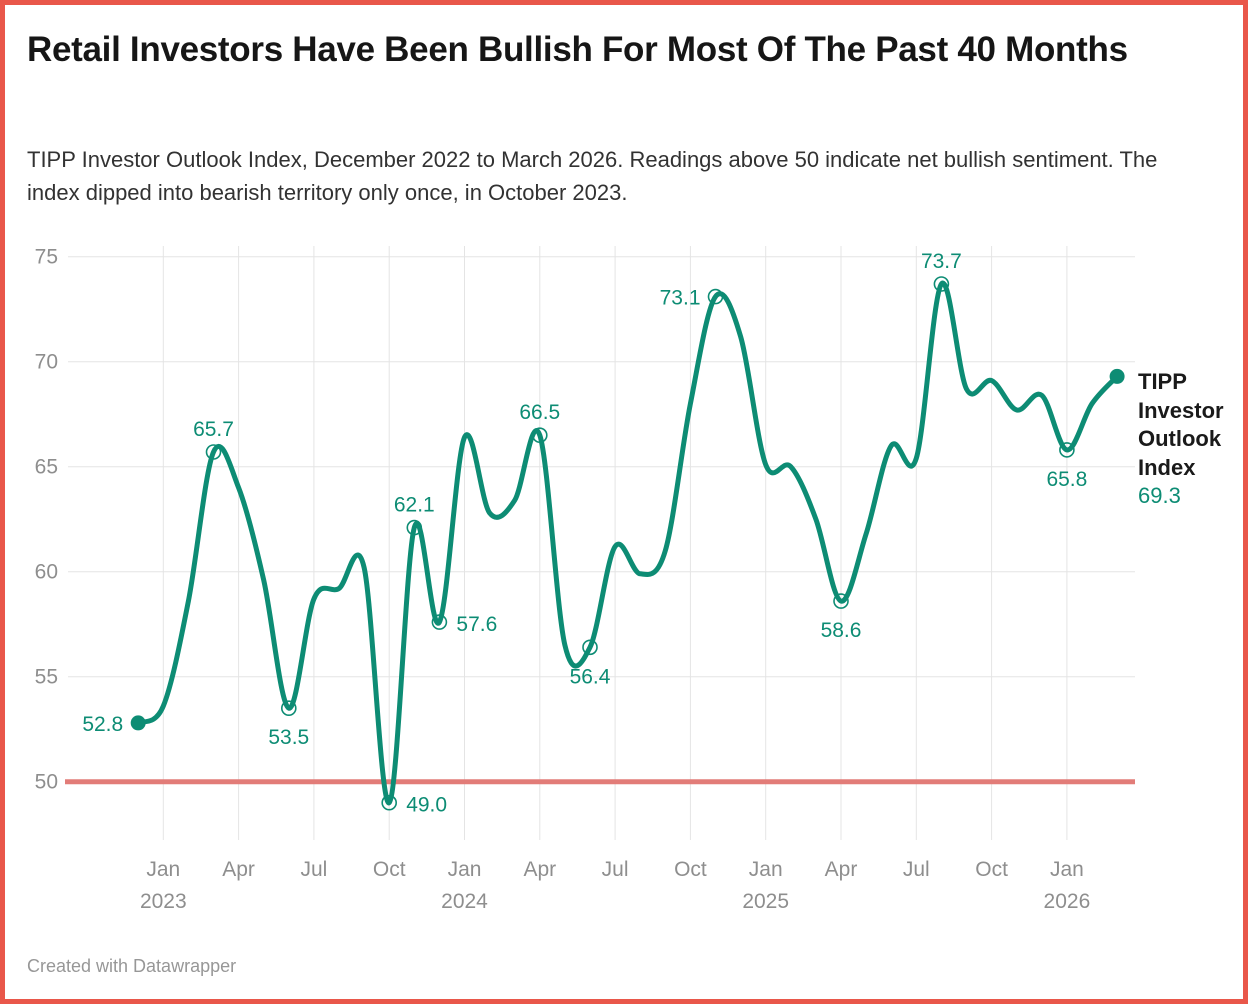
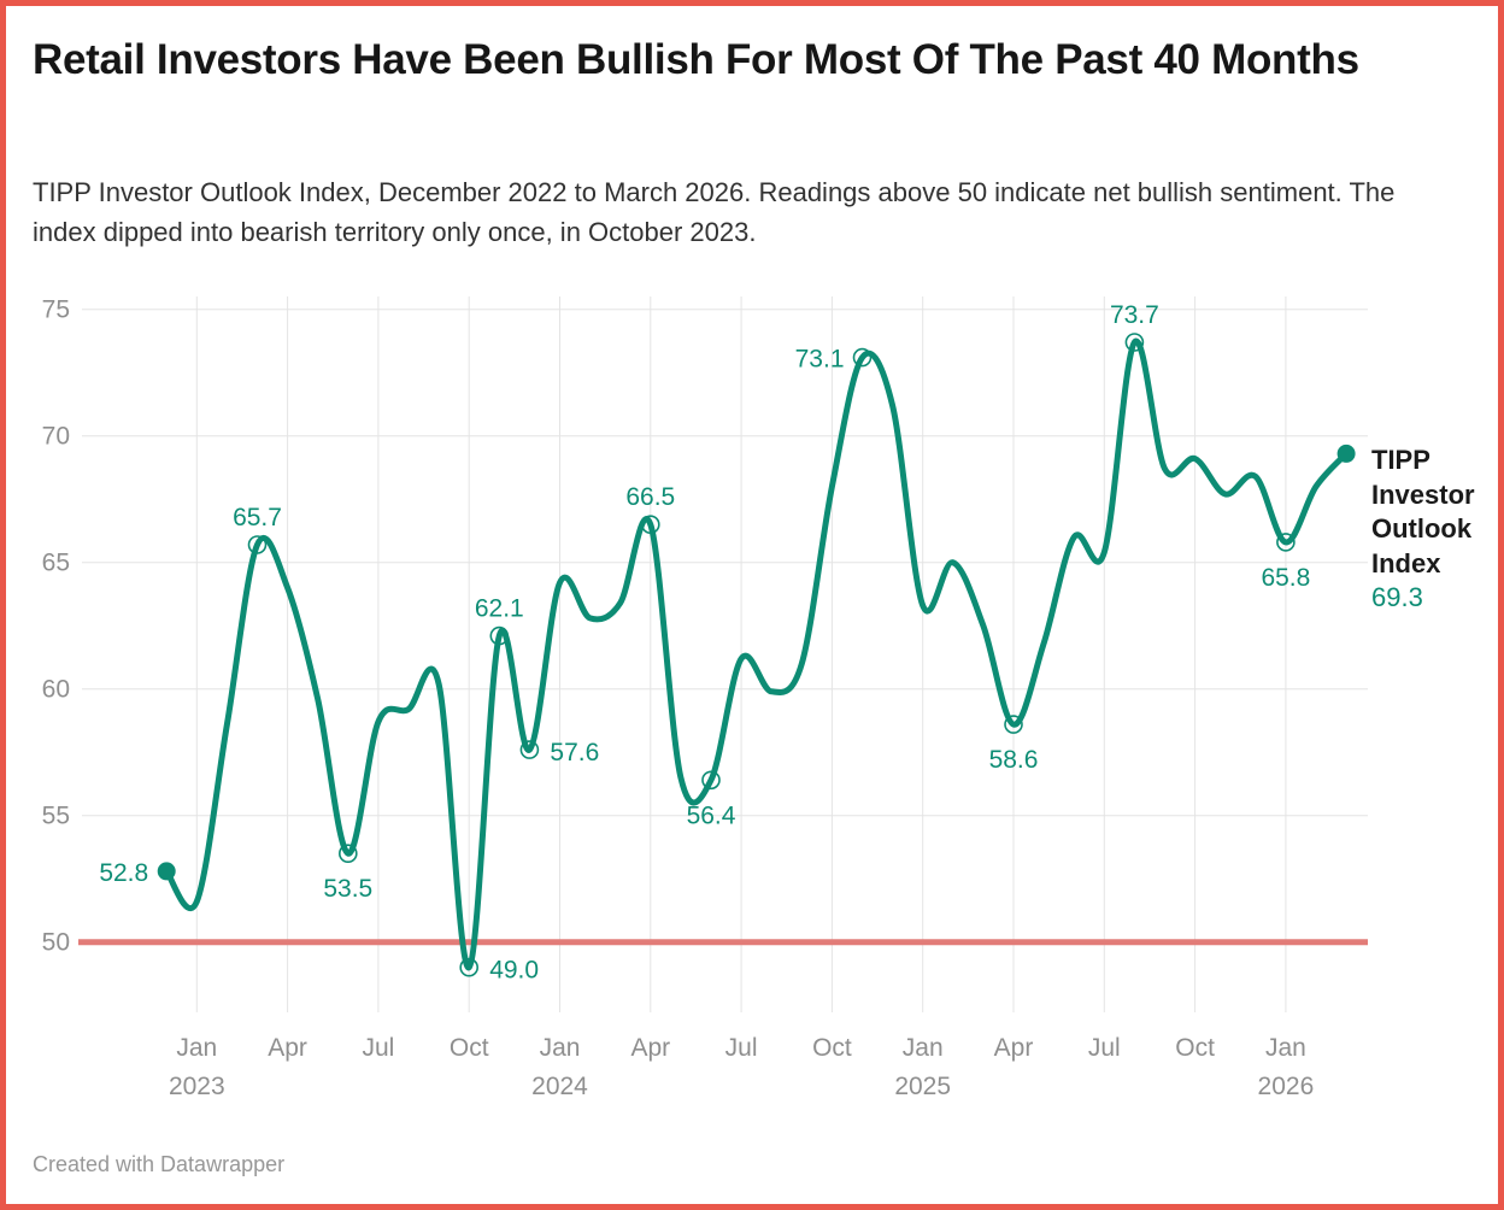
Jan 2023: 53.6 -> 51.6
Jan 2024: 66.4 -> 64.2
Jan 2025: 65.1 -> 63.3
